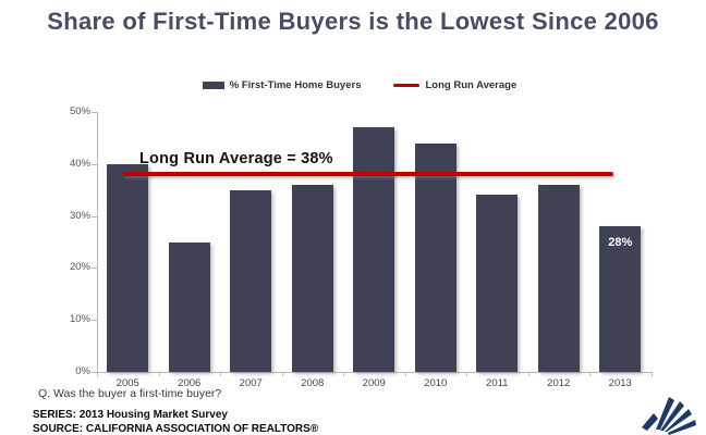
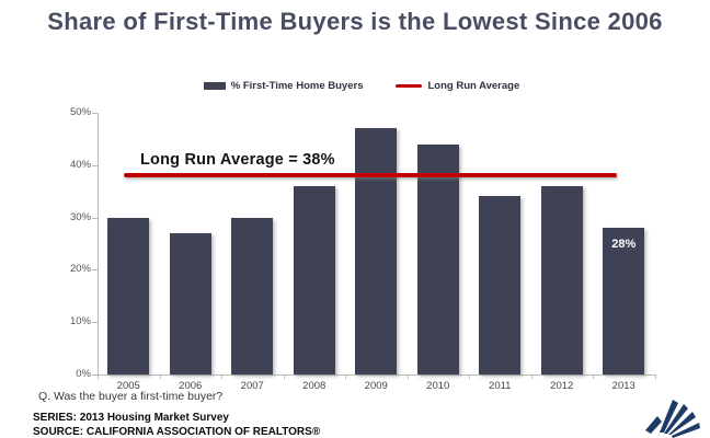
2005: 40% -> 30%
2006: 25% -> 27%
2007: 35% -> 30%
